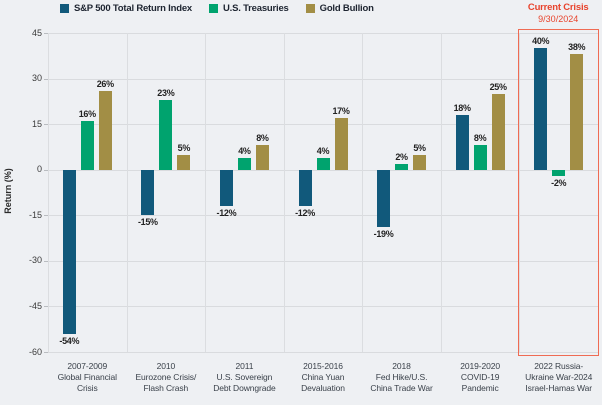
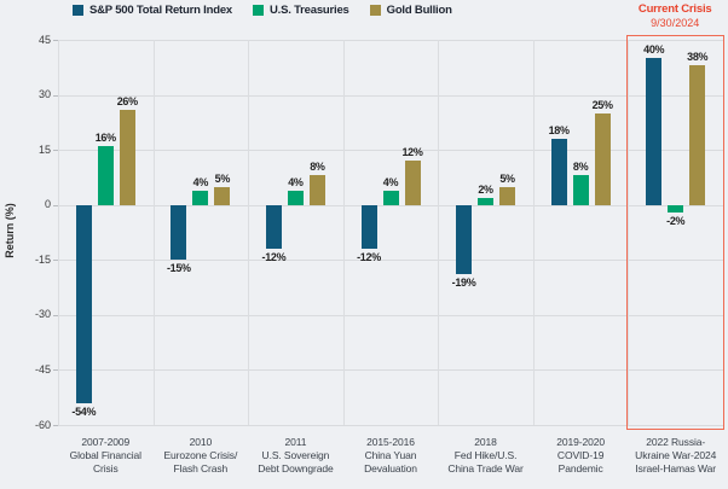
U.S. Treasuries/2010 Eurozone Crisis/ Flash Crash: 23% -> 4%
Gold Bullion/2015-2016 China Yuan Devaluation: 17% -> 12%
